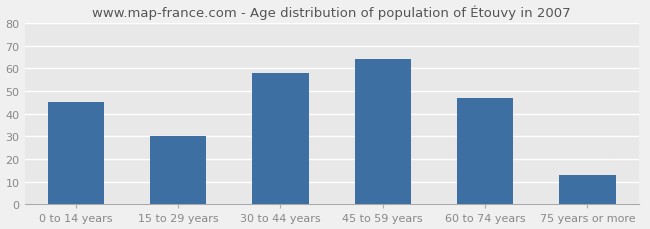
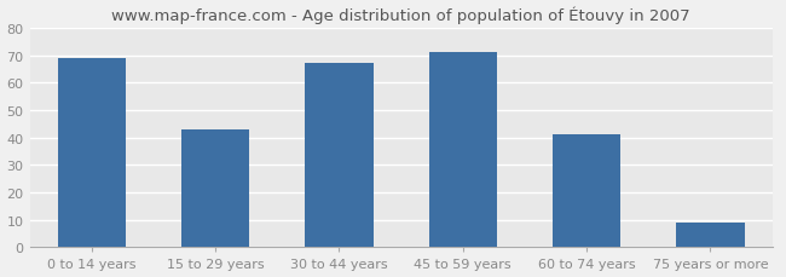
0 to 14 years: 45 -> 69
15 to 29 years: 30 -> 43
30 to 44 years: 58 -> 67
45 to 59 years: 64 -> 71
60 to 74 years: 47 -> 41
75 years or more: 13 -> 9
